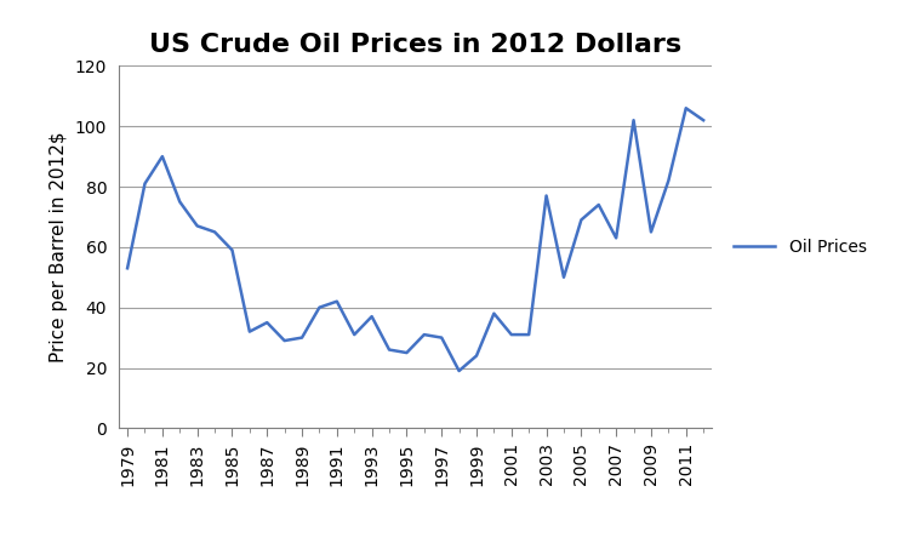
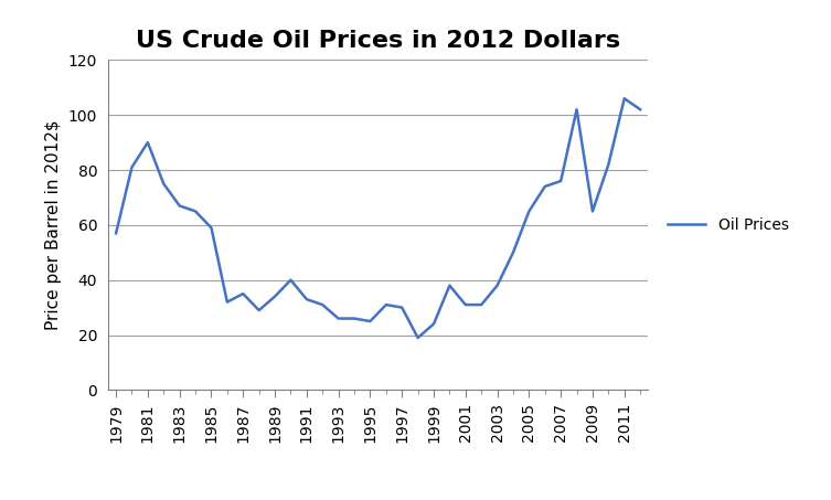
1979: 53 -> 57
1989: 30 -> 34
1991: 42 -> 33
1993: 37 -> 26
2003: 77 -> 38
2005: 69 -> 65
2007: 63 -> 76
